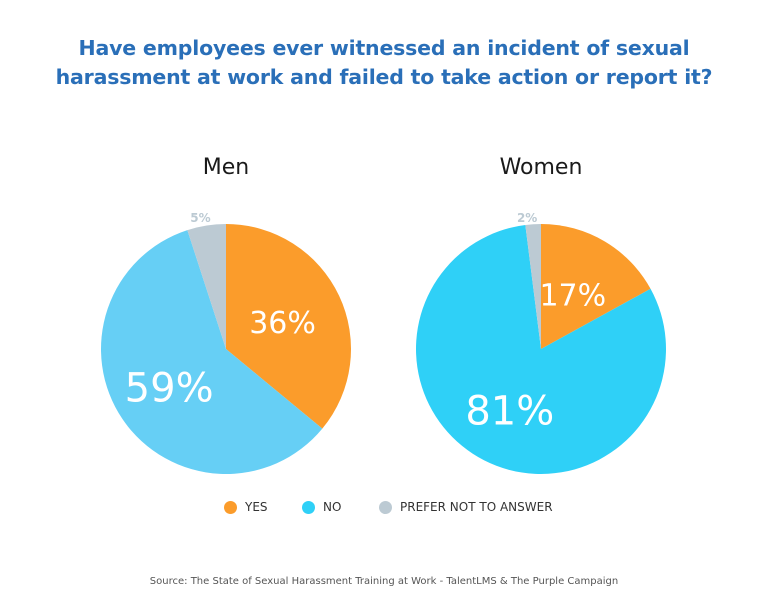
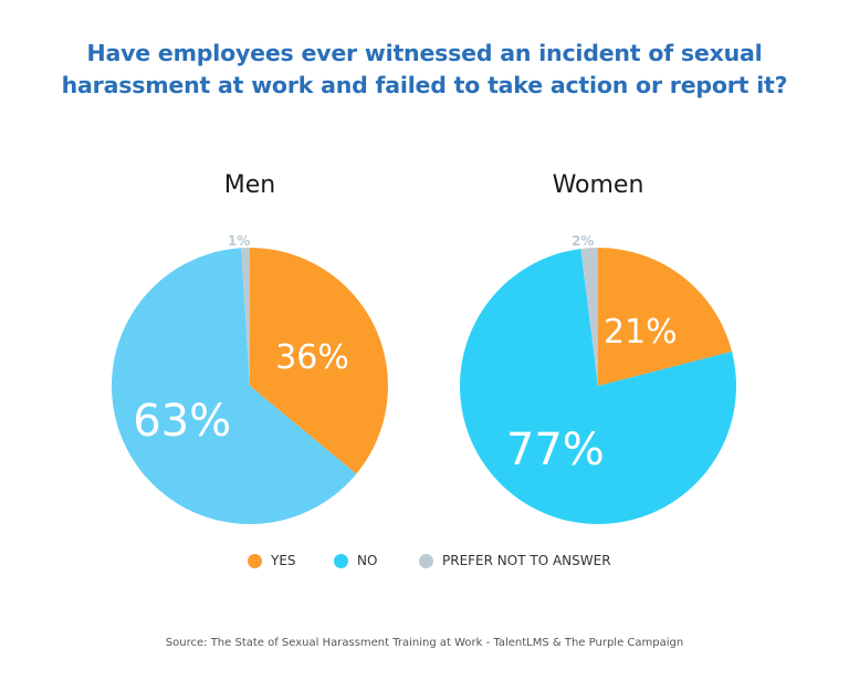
Men/NO: 59% -> 63%
Men/PREFER NOT TO ANSWER: 5% -> 1%
Women/YES: 17% -> 21%
Women/NO: 81% -> 77%
